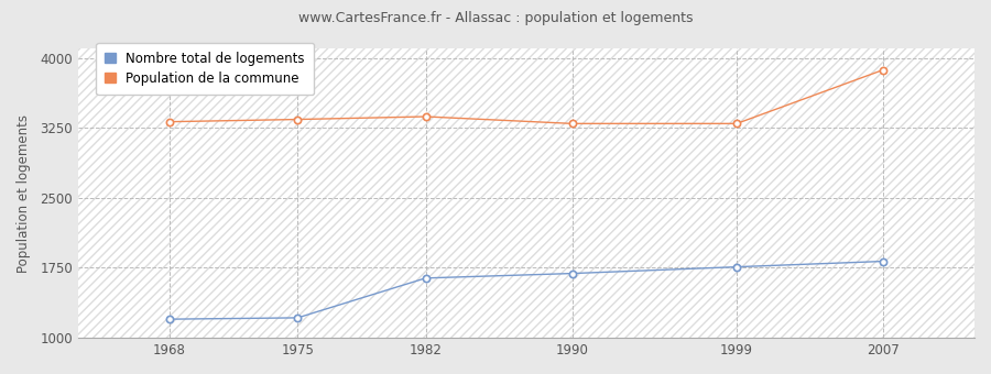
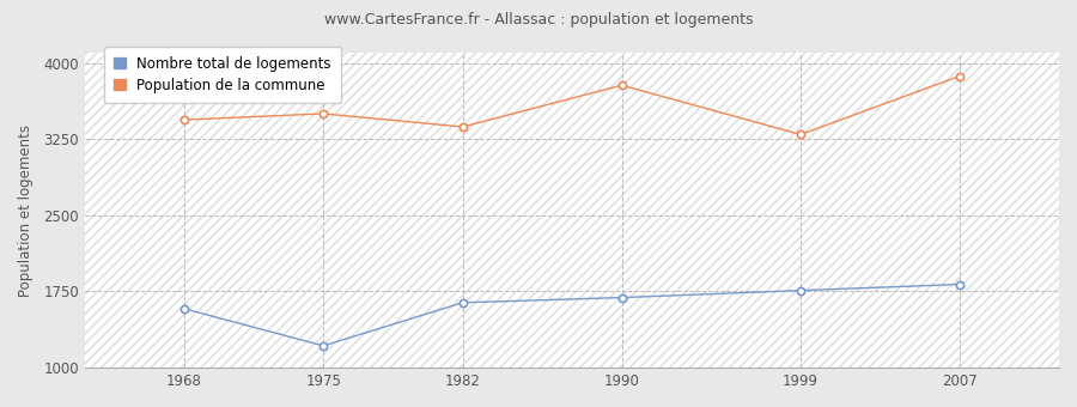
Nombre total de logements/1968: 1200 -> 1580
Population de la commune/1968: 3320 -> 3440
Population de la commune/1975: 3340 -> 3500
Population de la commune/1990: 3300 -> 3780
